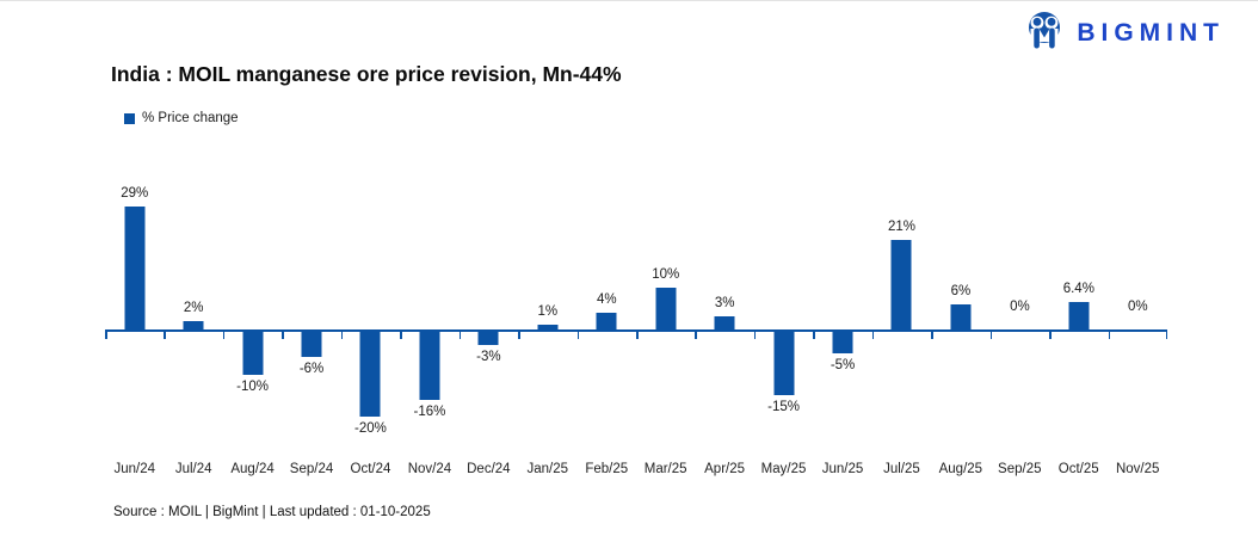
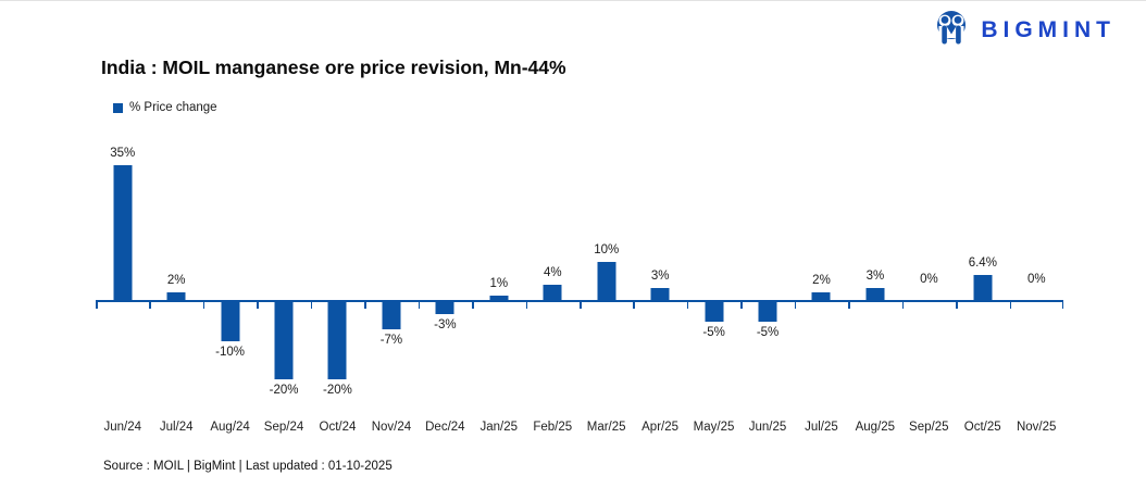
Jun/24: 29% -> 35%
Sep/24: -6% -> -20%
Nov/24: -16% -> -7%
May/25: -15% -> -5%
Jul/25: 21% -> 2%
Aug/25: 6% -> 3%
